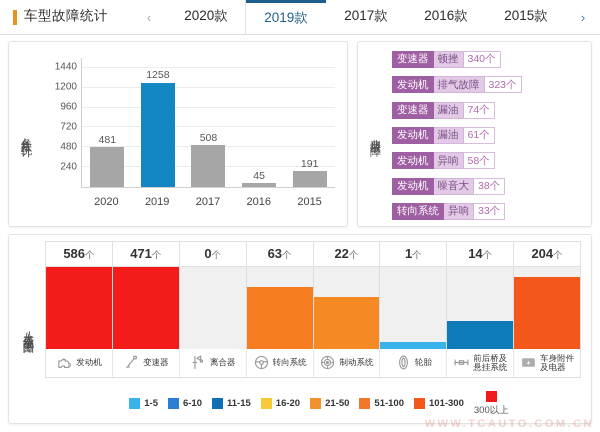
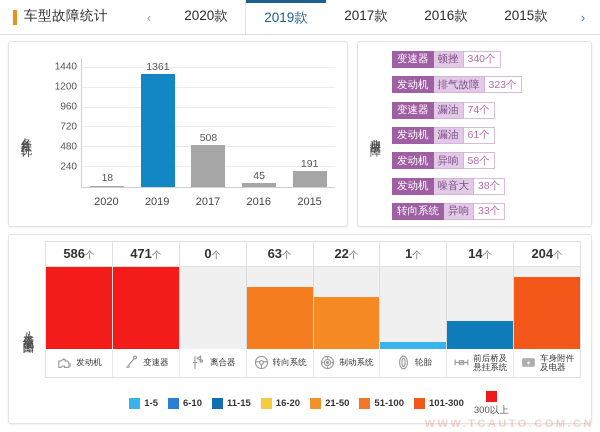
2020: 481 -> 18
2019: 1258 -> 1361
